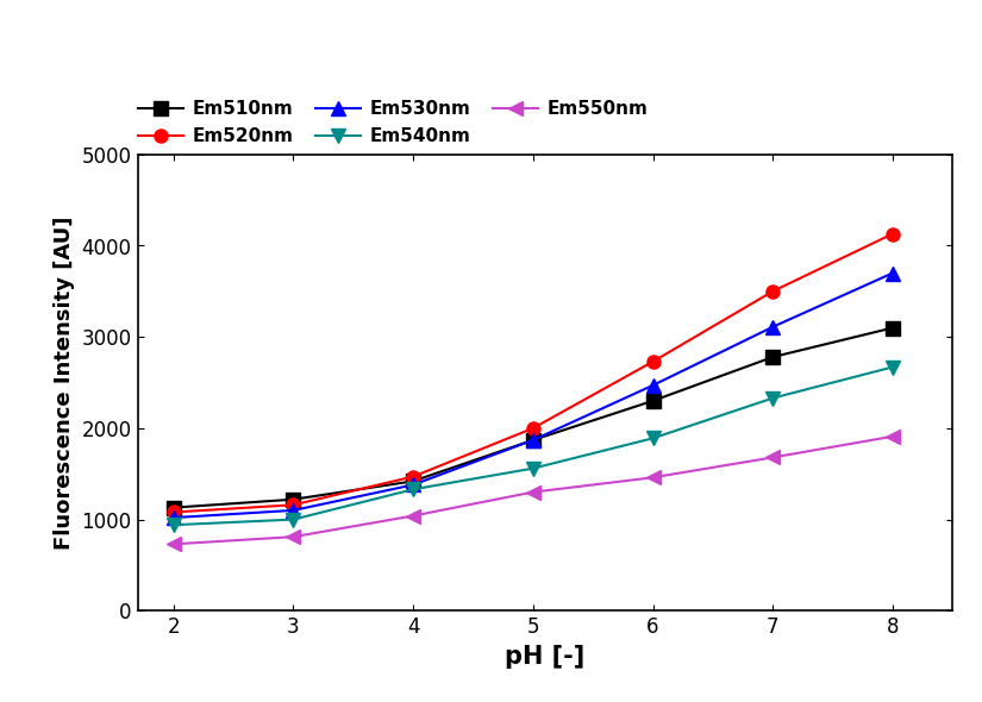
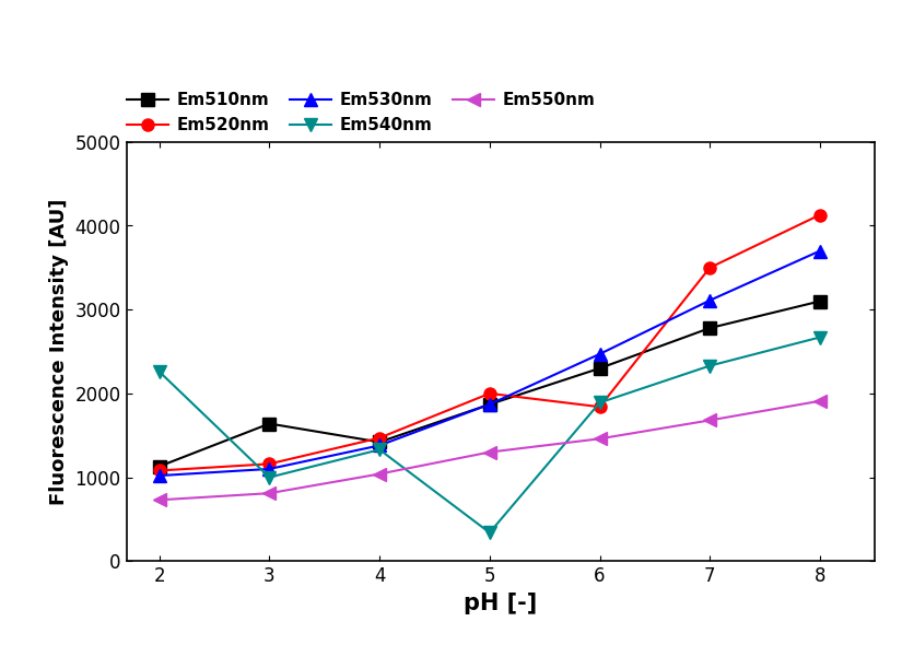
Em540nm/2: 940 -> 2260
Em510nm/3: 1220 -> 1640
Em540nm/5: 1560 -> 340
Em520nm/6: 2730 -> 1840
